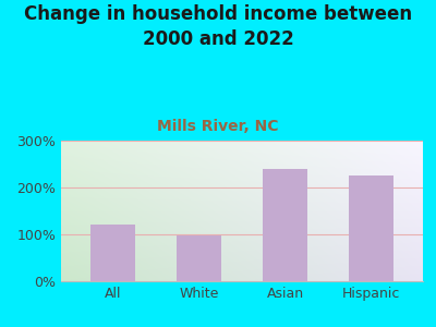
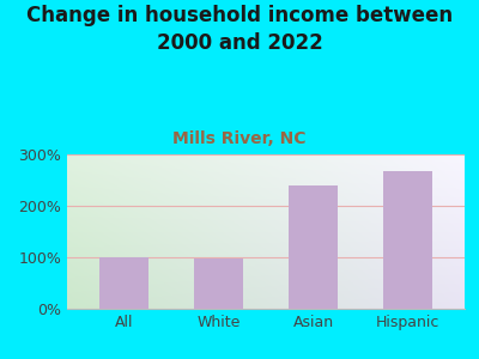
All: 120% -> 100%
Hispanic: 225% -> 268%
